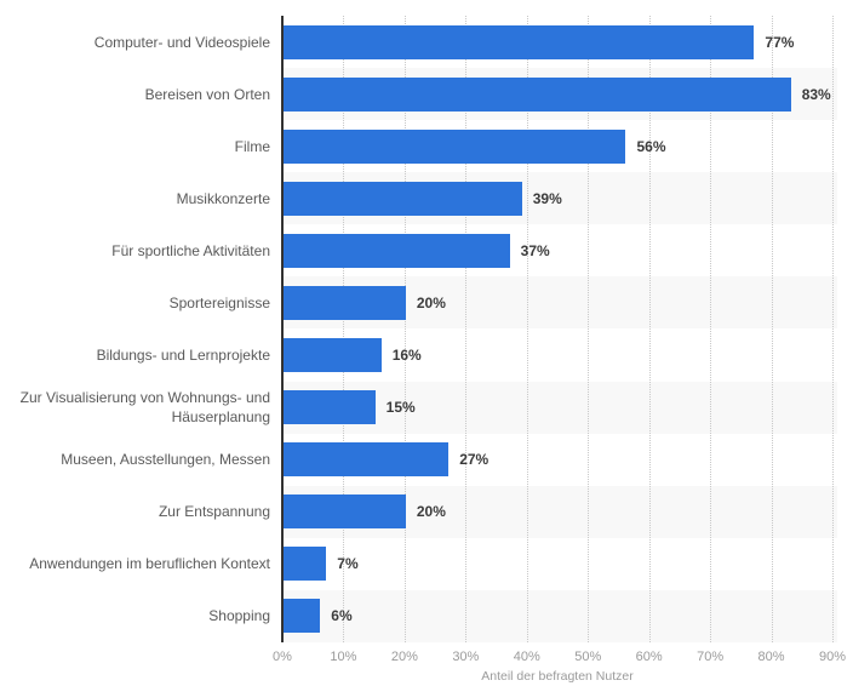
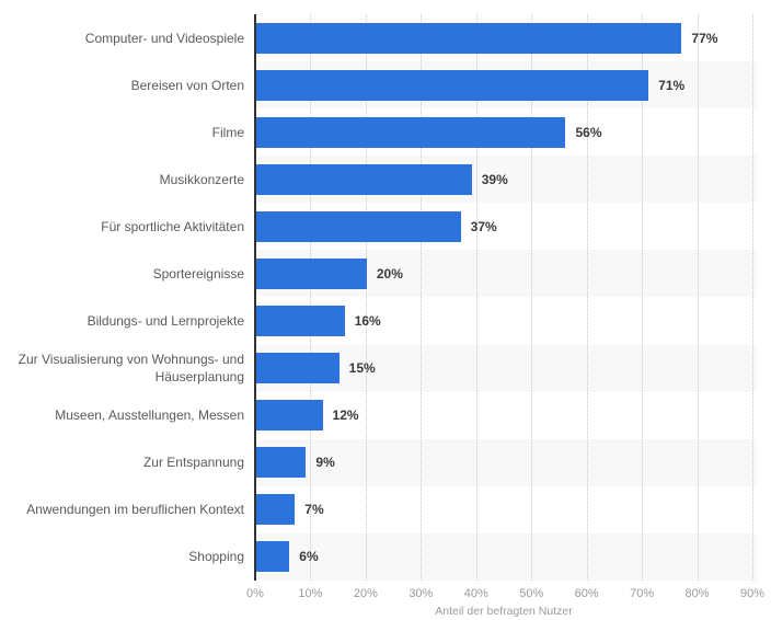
Bereisen von Orten: 83% -> 71%
Museen, Ausstellungen, Messen: 27% -> 12%
Zur Entspannung: 20% -> 9%
